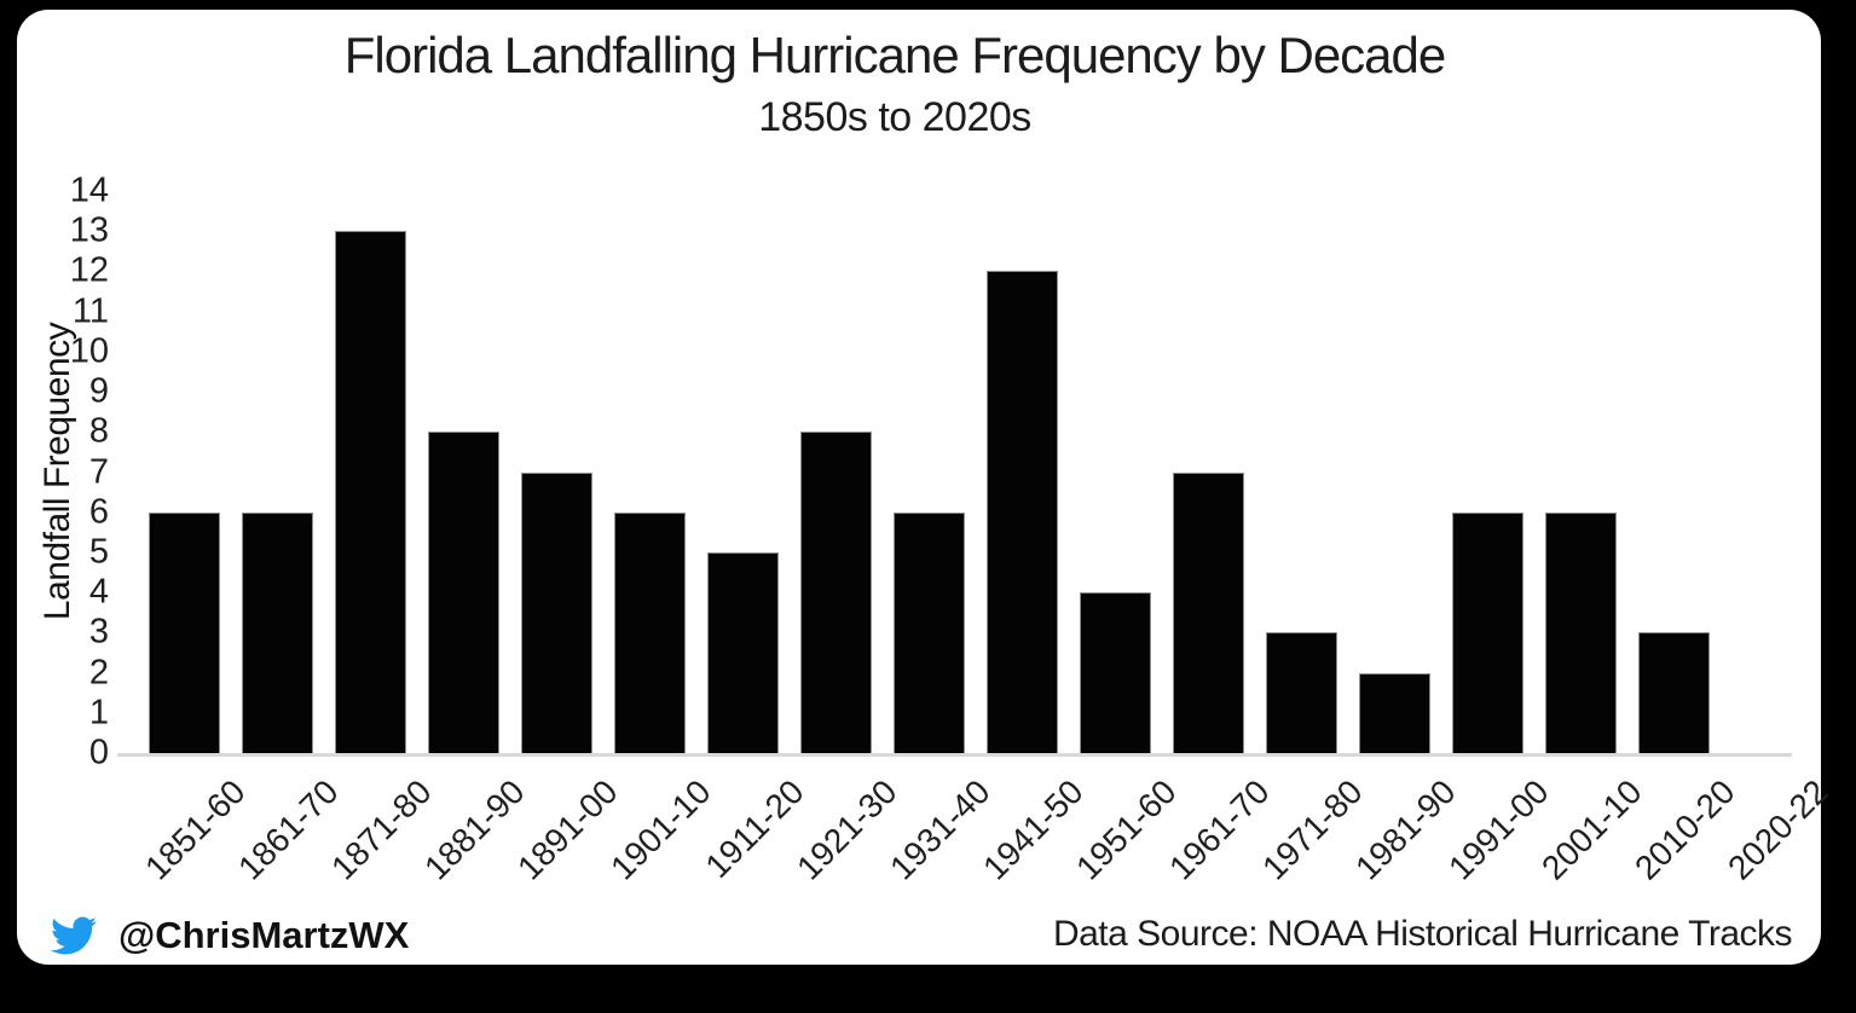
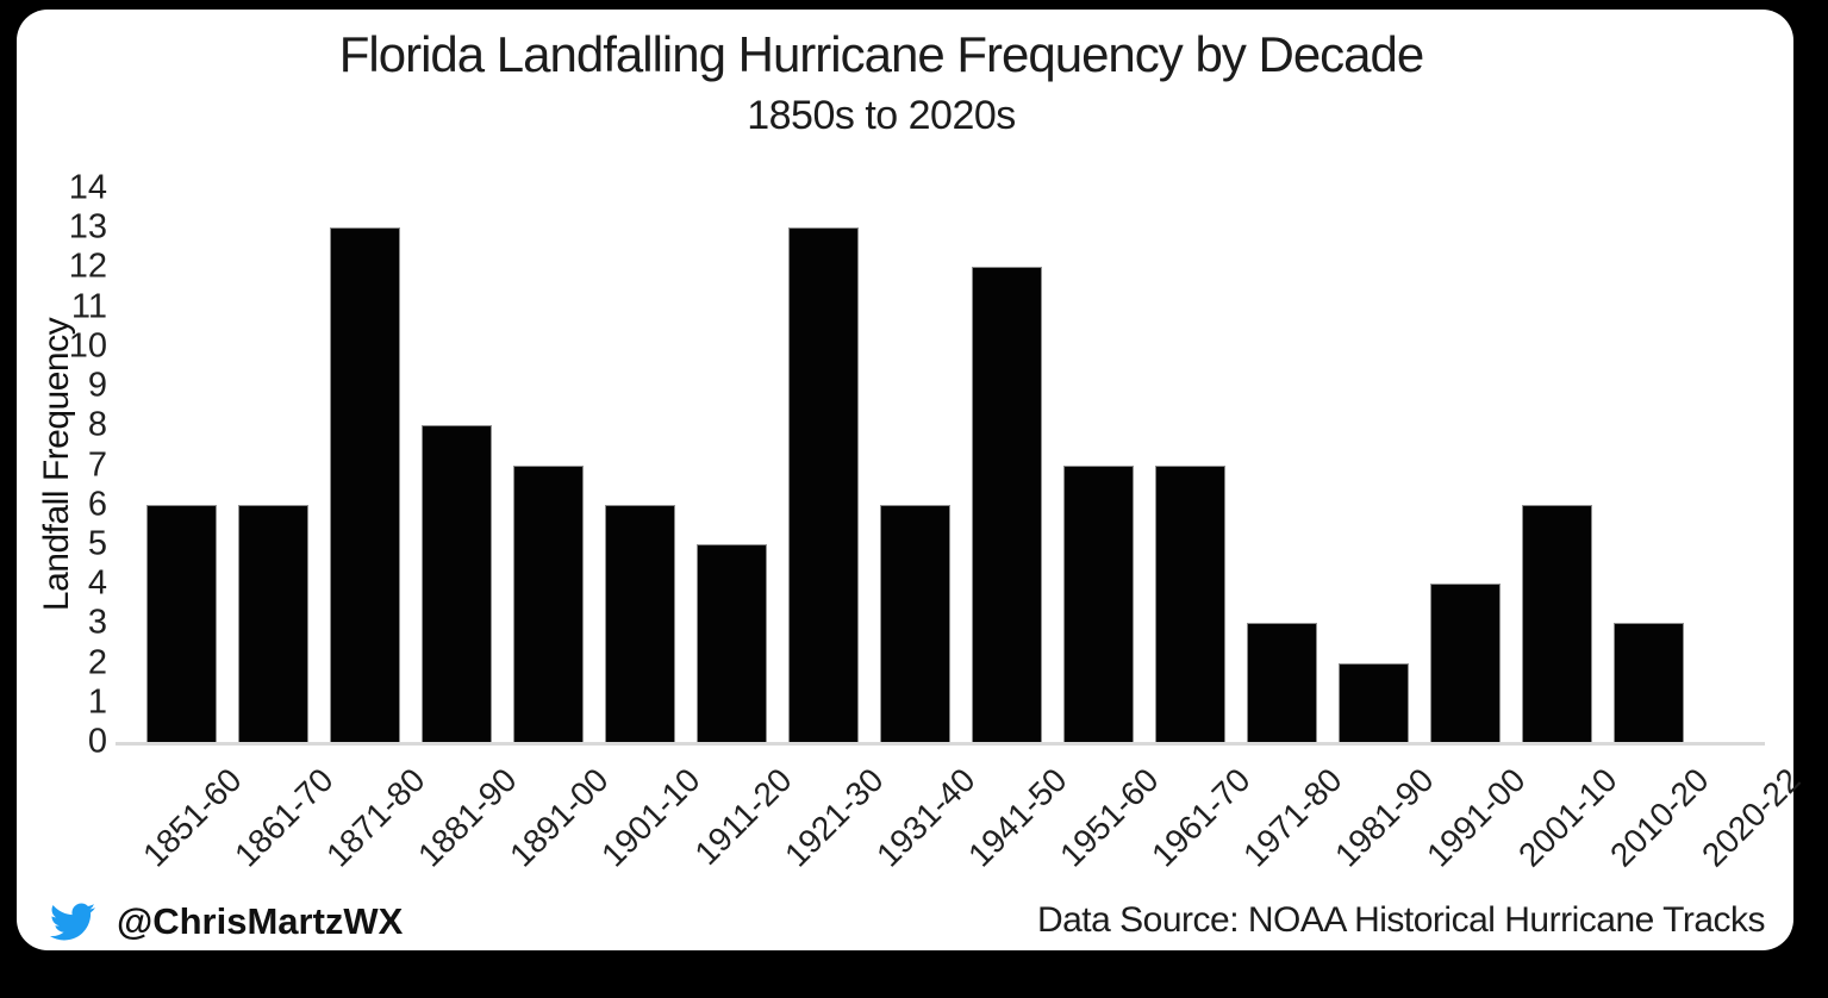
1921-30: 8 -> 13
1951-60: 4 -> 7
1991-00: 6 -> 4
